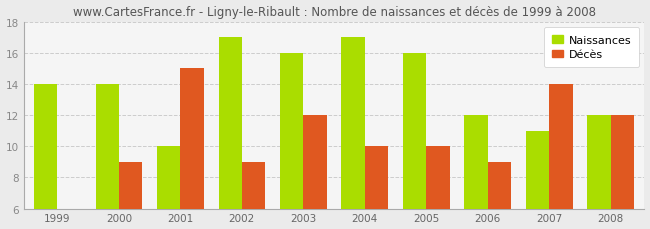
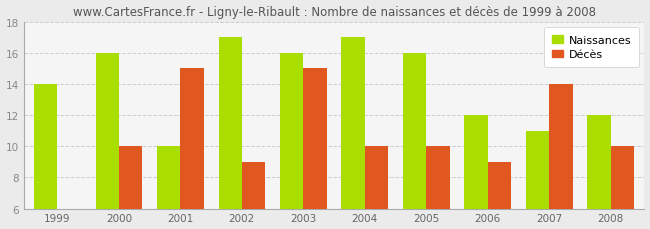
Naissances/2000: 14 -> 16
Décès/2000: 9 -> 10
Décès/2003: 12 -> 15
Décès/2008: 12 -> 10
